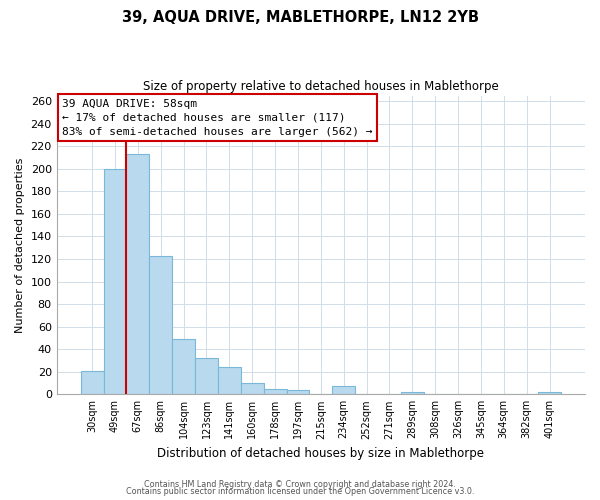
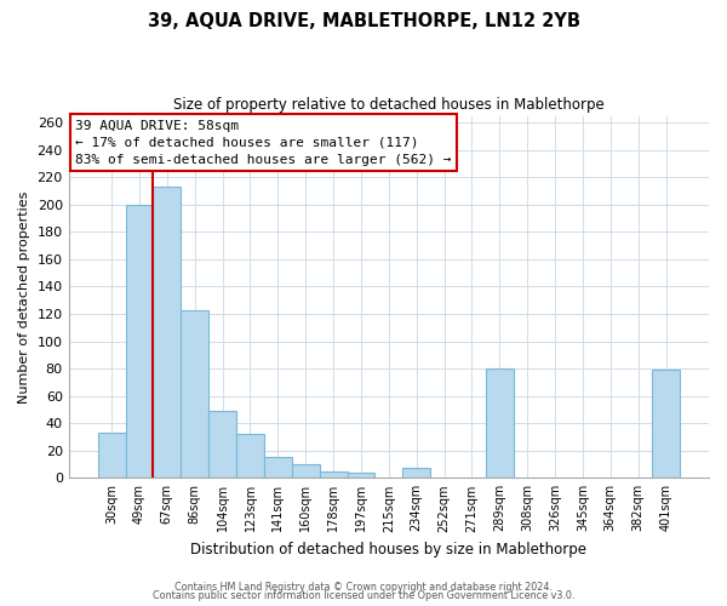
30sqm: 21 -> 33
141sqm: 24 -> 15
289sqm: 2 -> 80
401sqm: 2 -> 79
